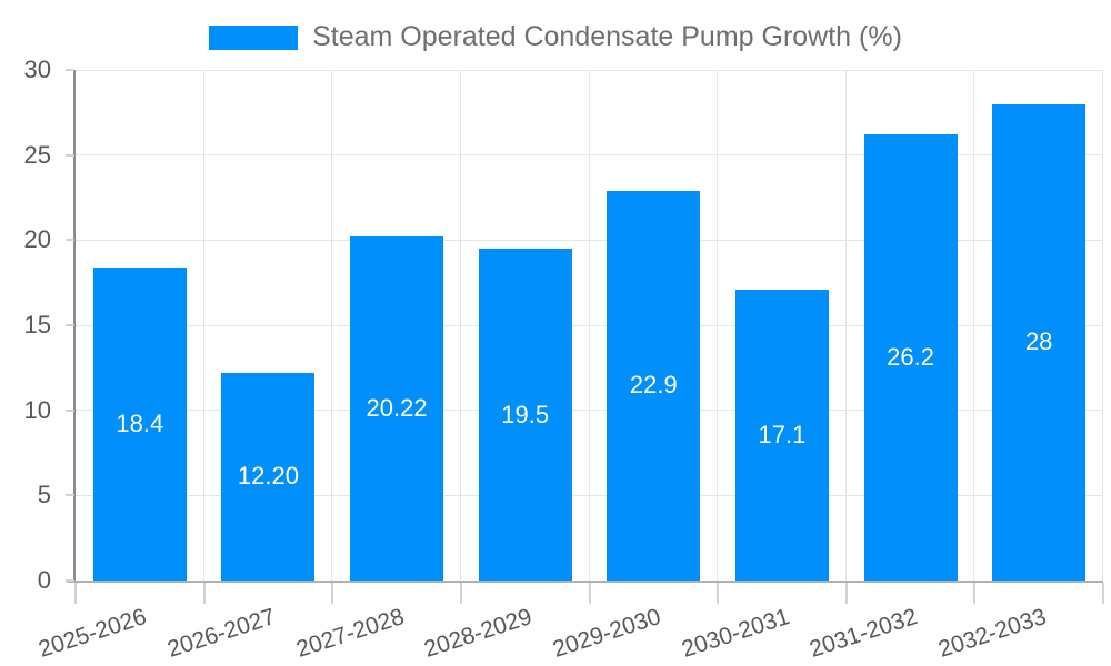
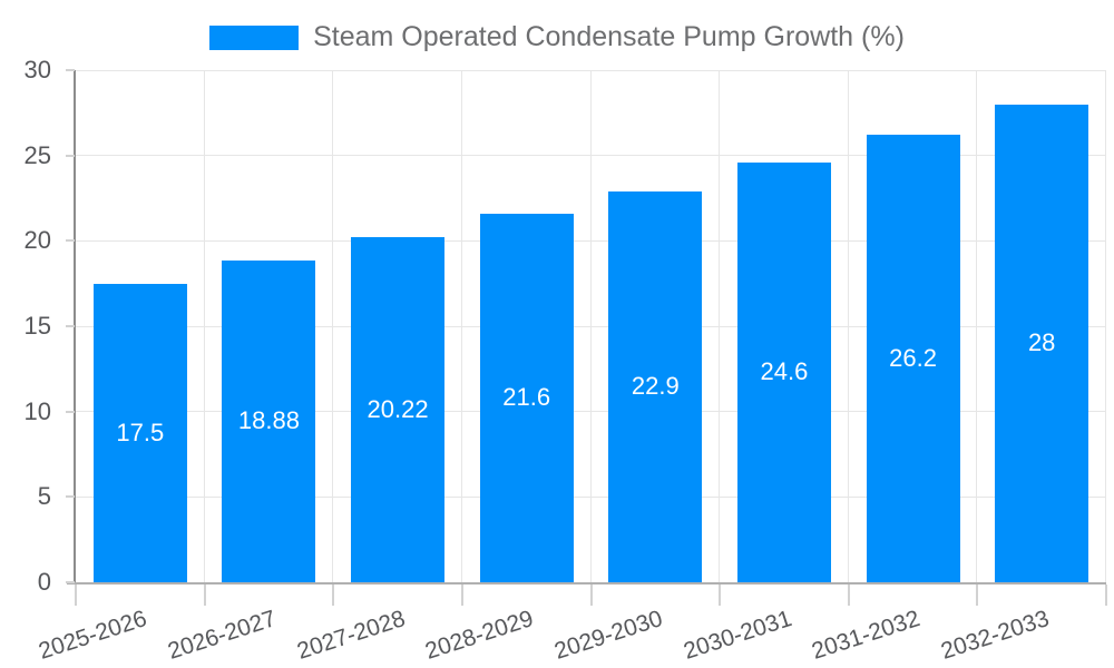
2025-2026: 18.4 -> 17.5
2026-2027: 12.20 -> 18.88
2028-2029: 19.5 -> 21.6
2030-2031: 17.1 -> 24.6
